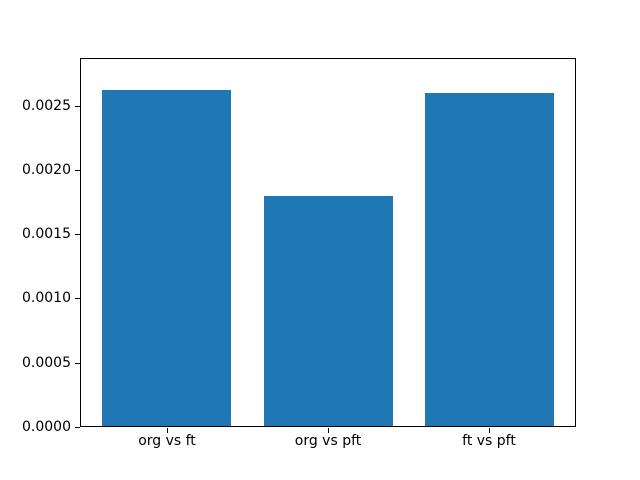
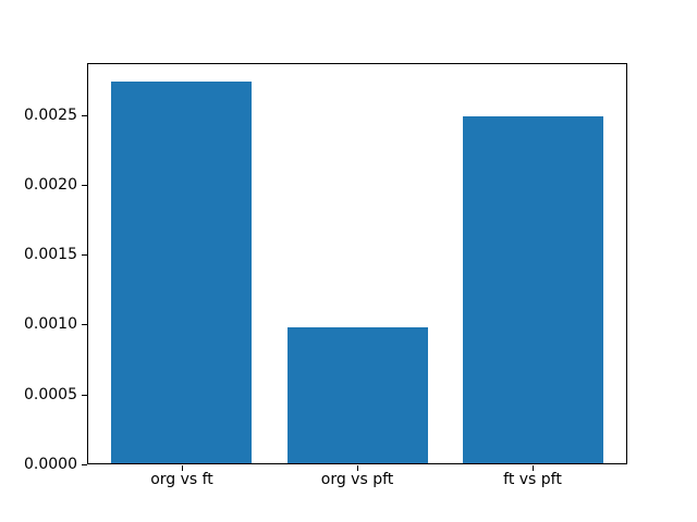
org vs ft: 0.00262 -> 0.00274
org vs pft: 0.00180 -> 0.00098
ft vs pft: 0.00260 -> 0.00249
